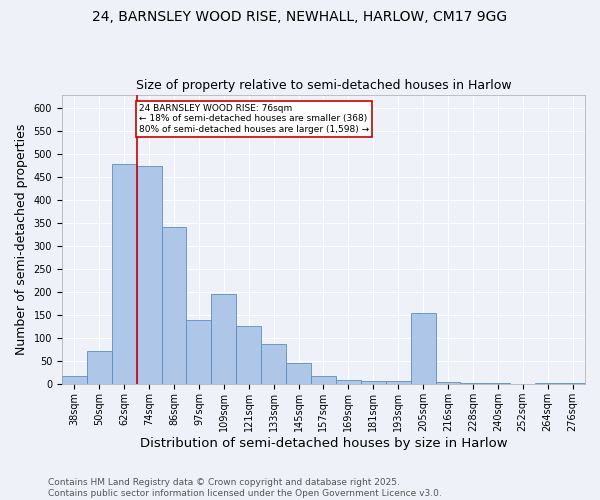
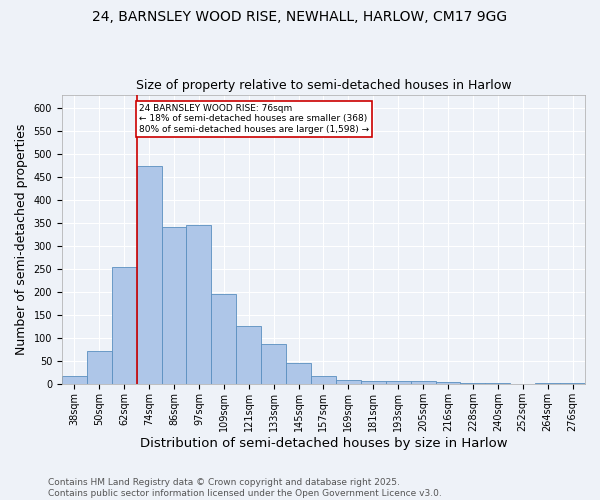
62sqm: 480 -> 255
97sqm: 140 -> 347
205sqm: 155 -> 8
